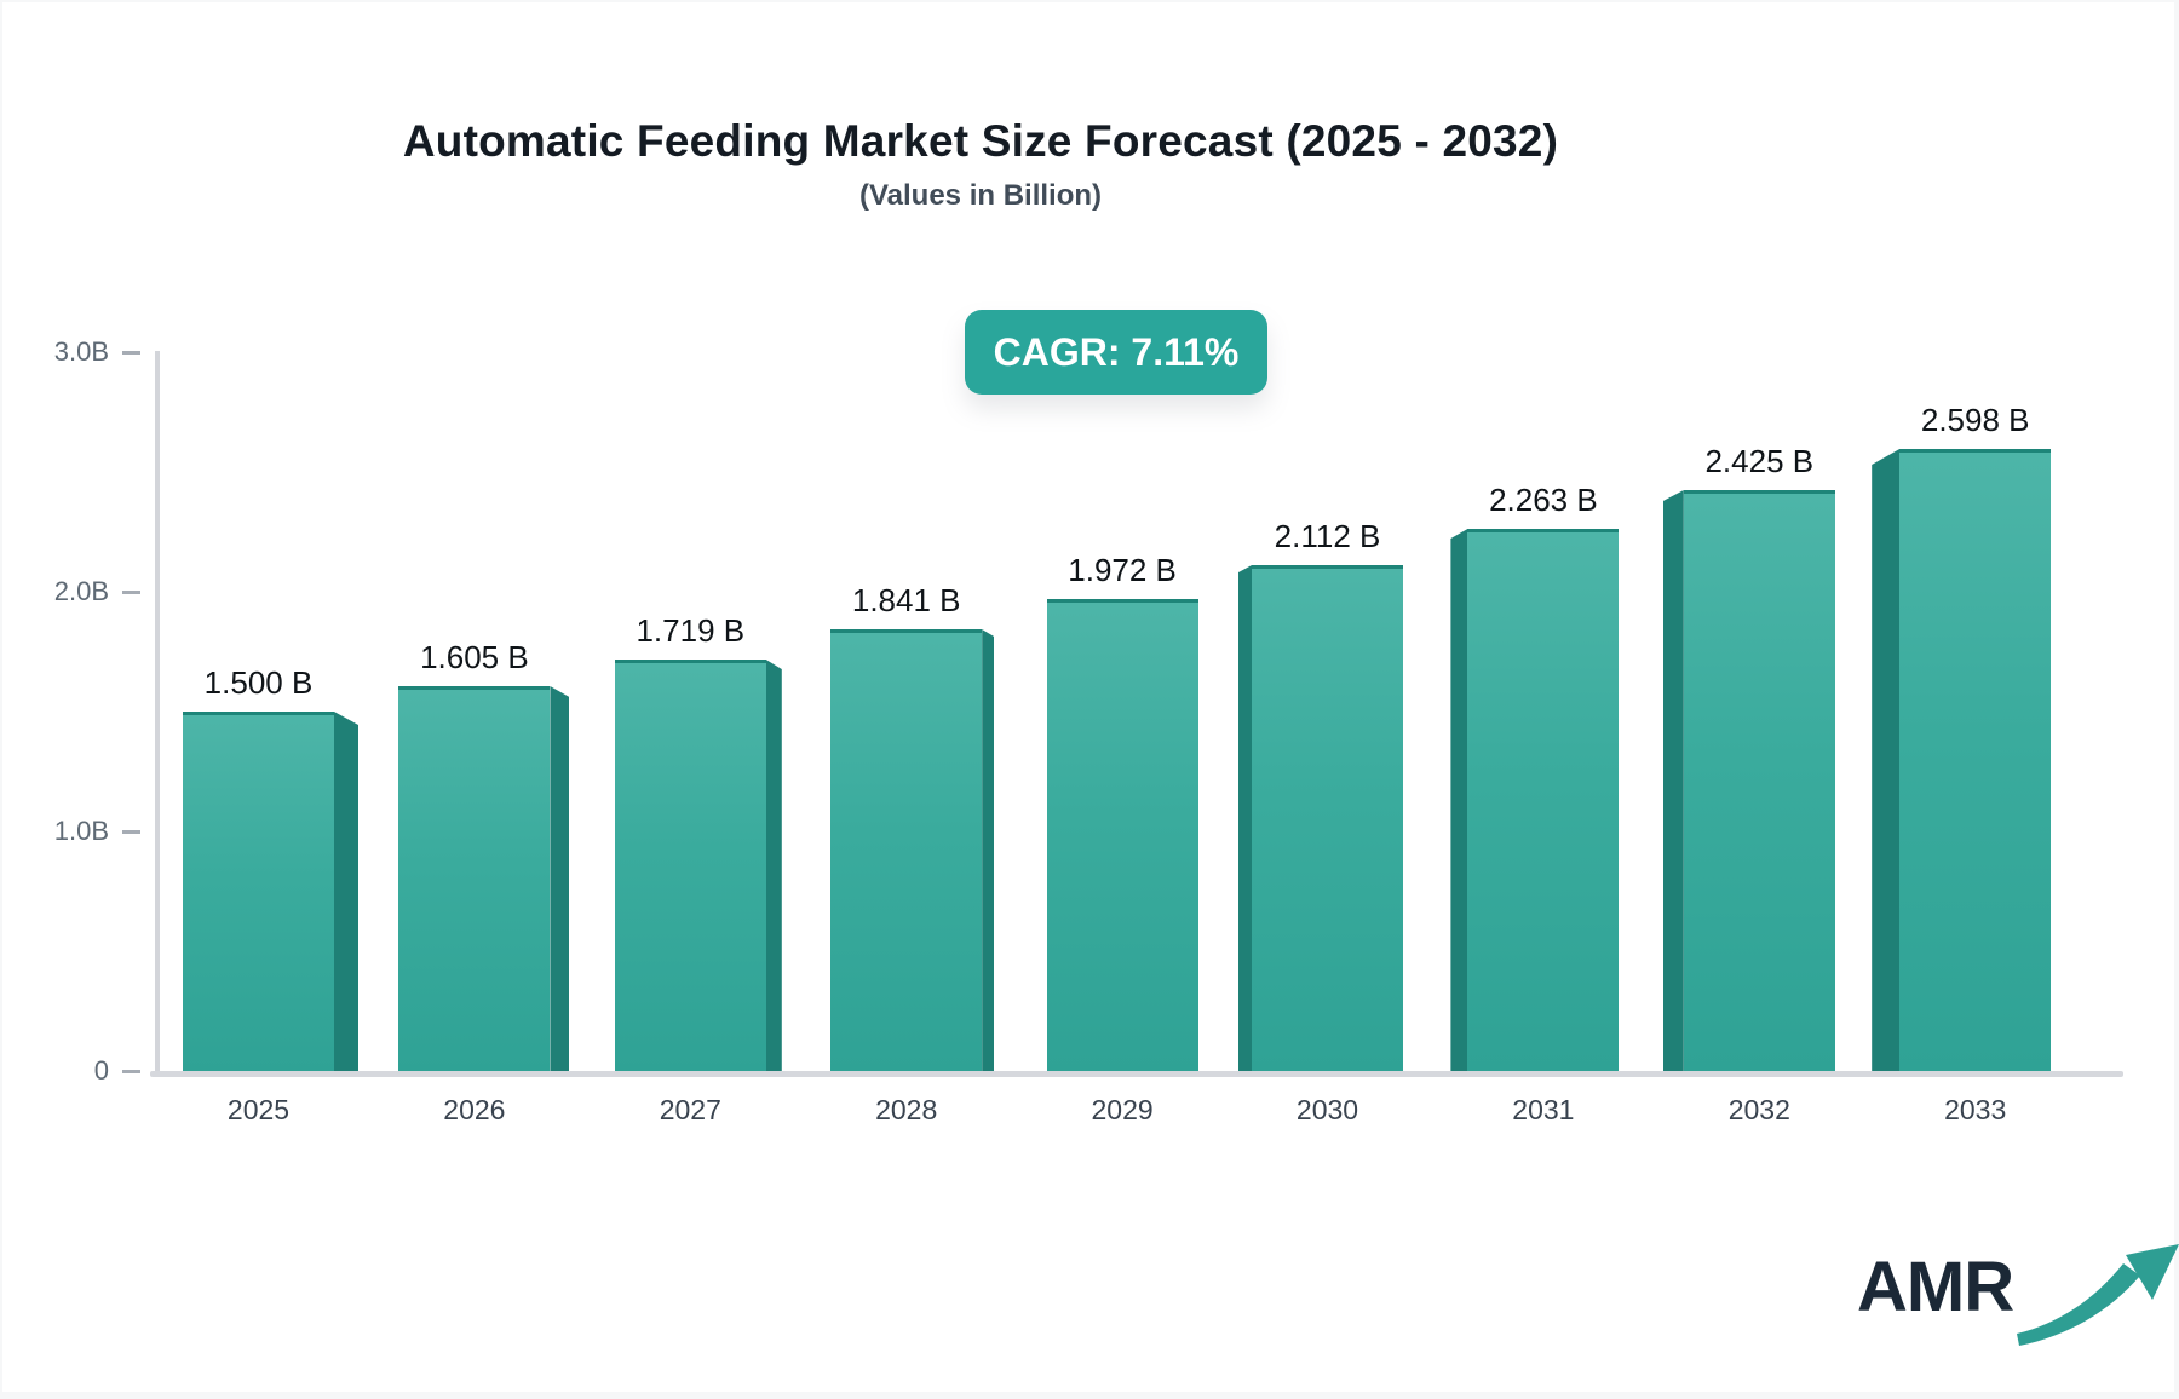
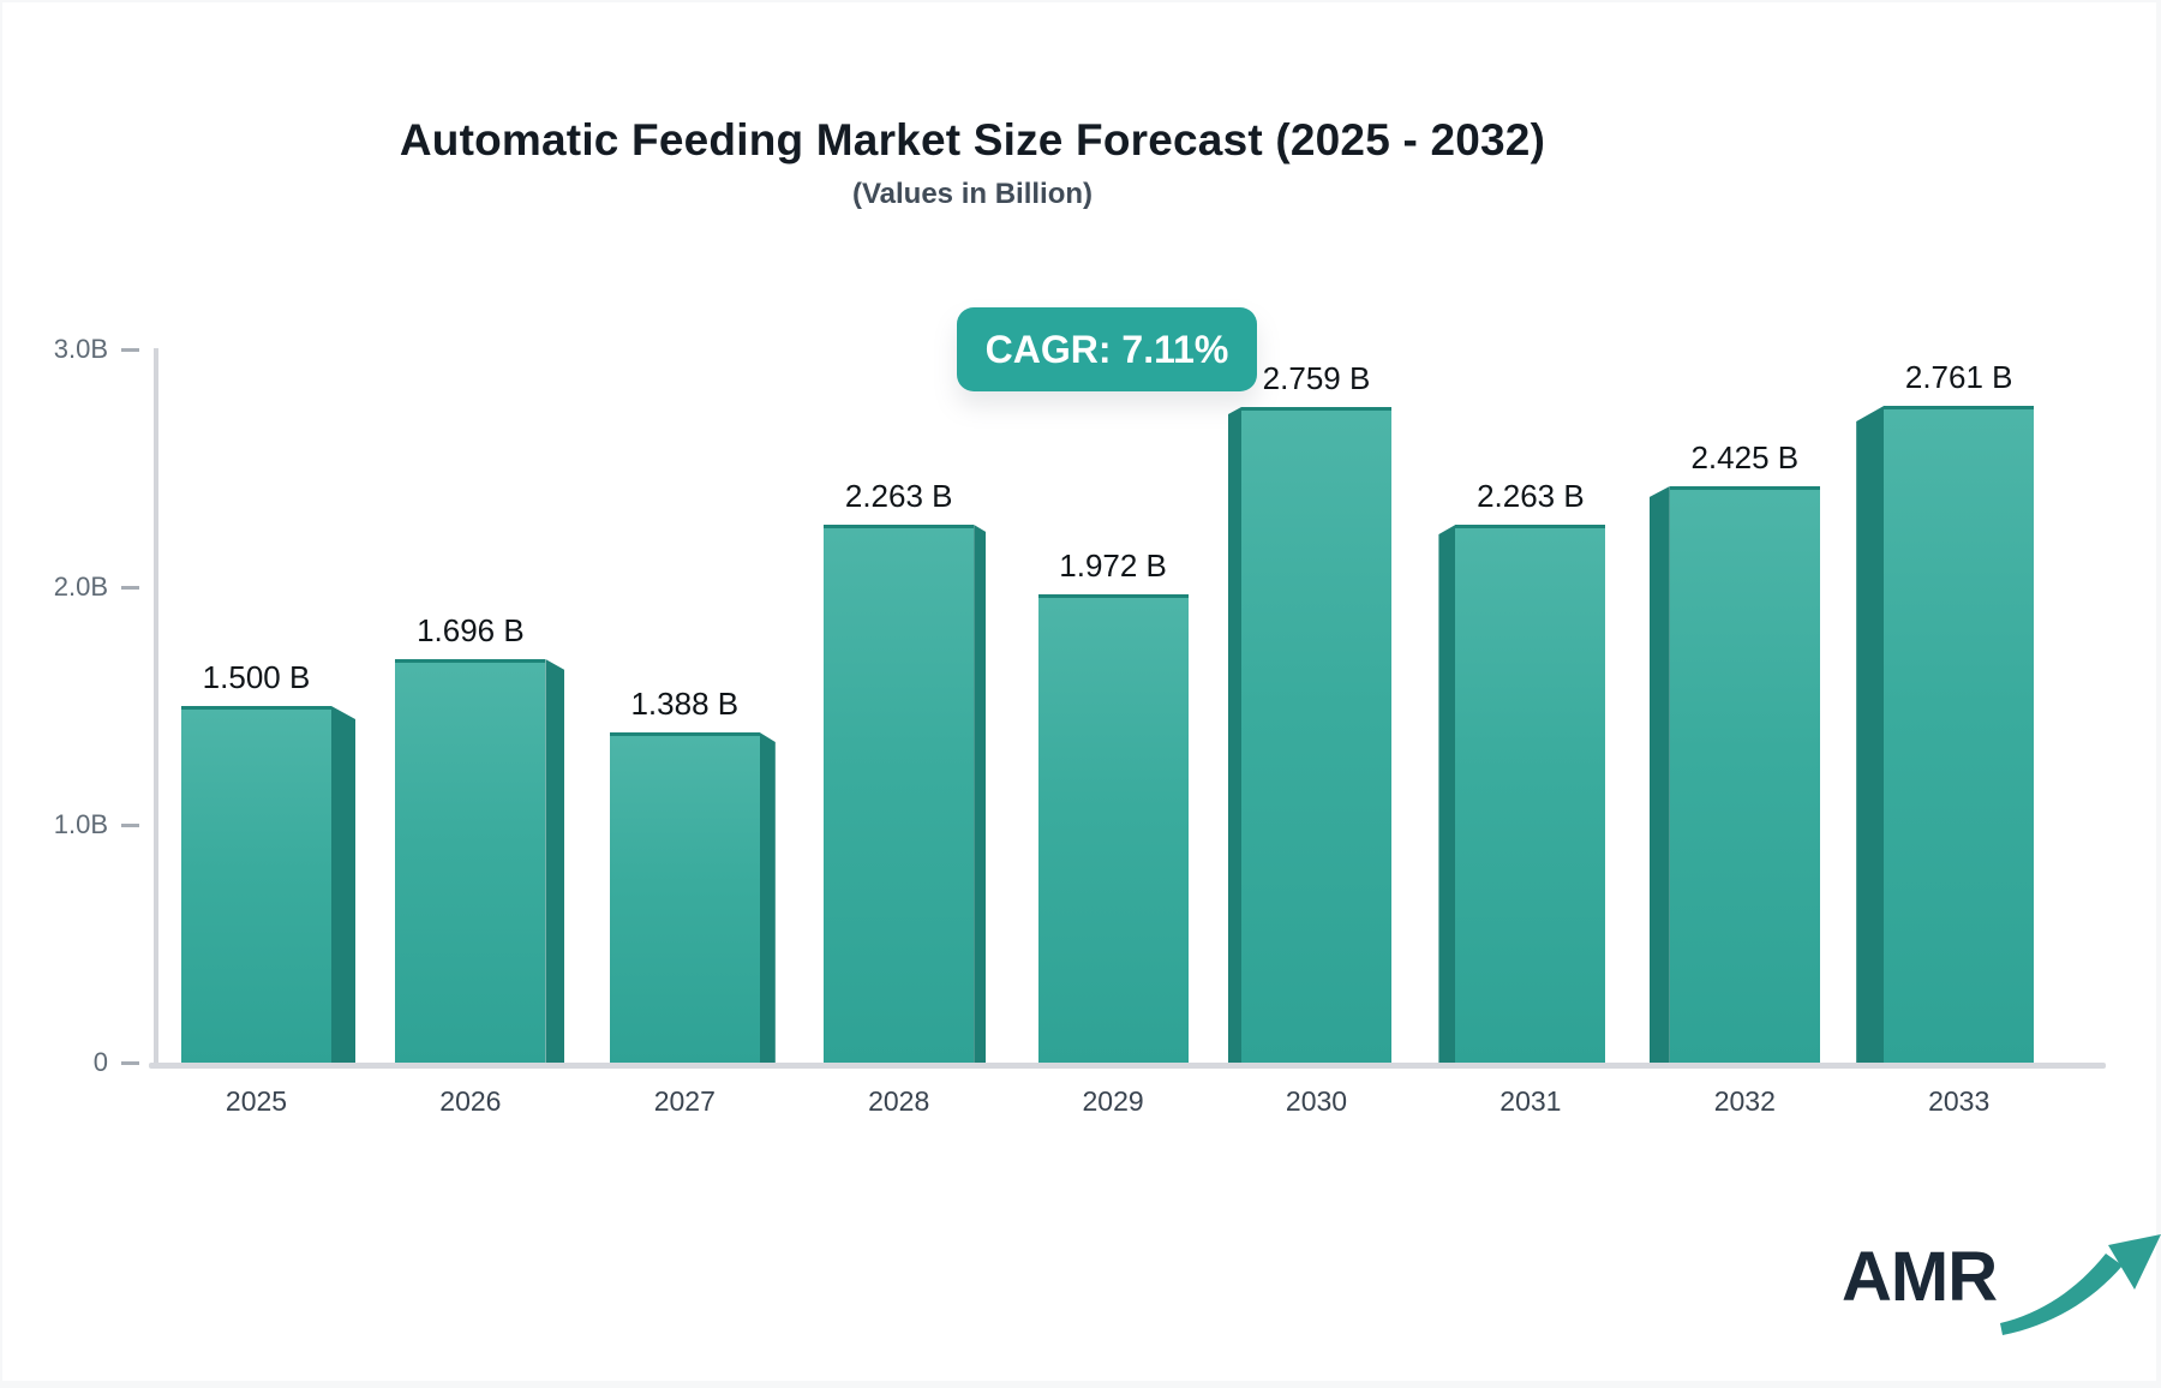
2026: 1.605 -> 1.696
2027: 1.719 -> 1.388
2028: 1.841 -> 2.263
2030: 2.112 -> 2.759
2033: 2.598 -> 2.761
